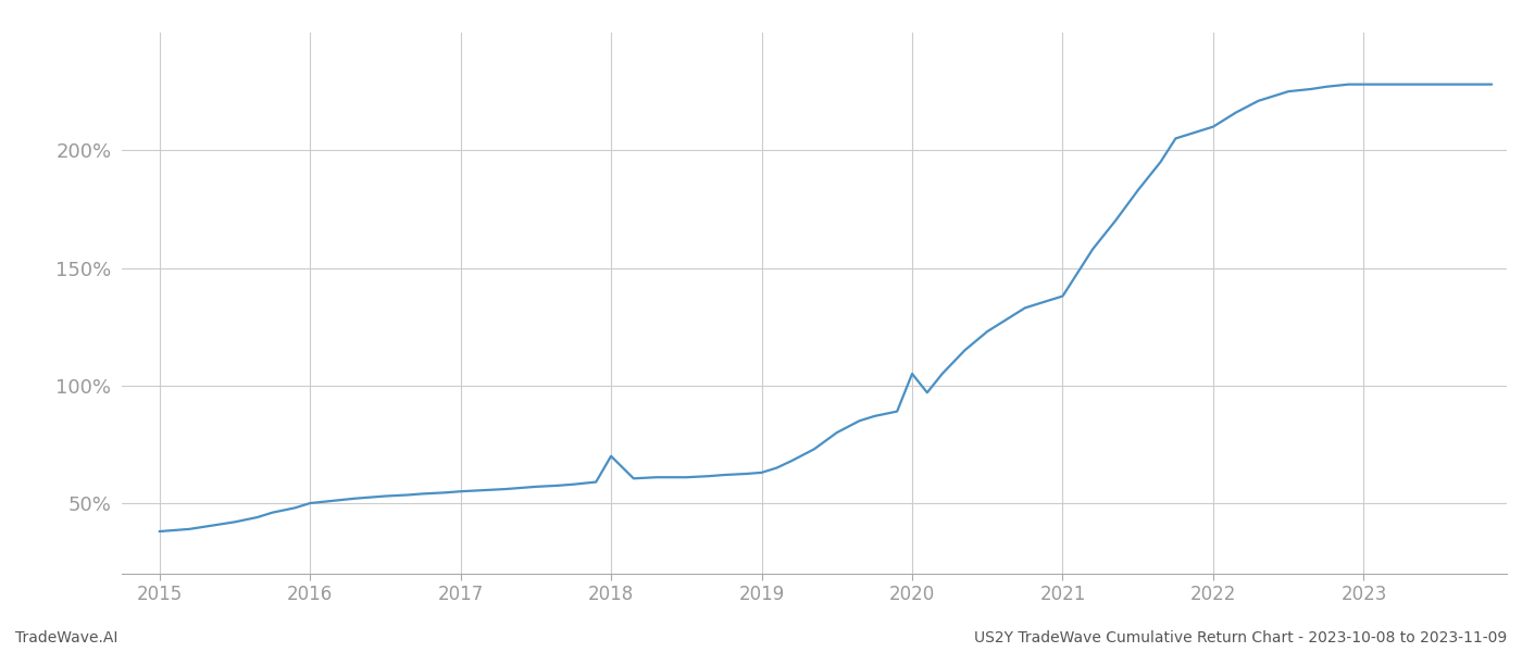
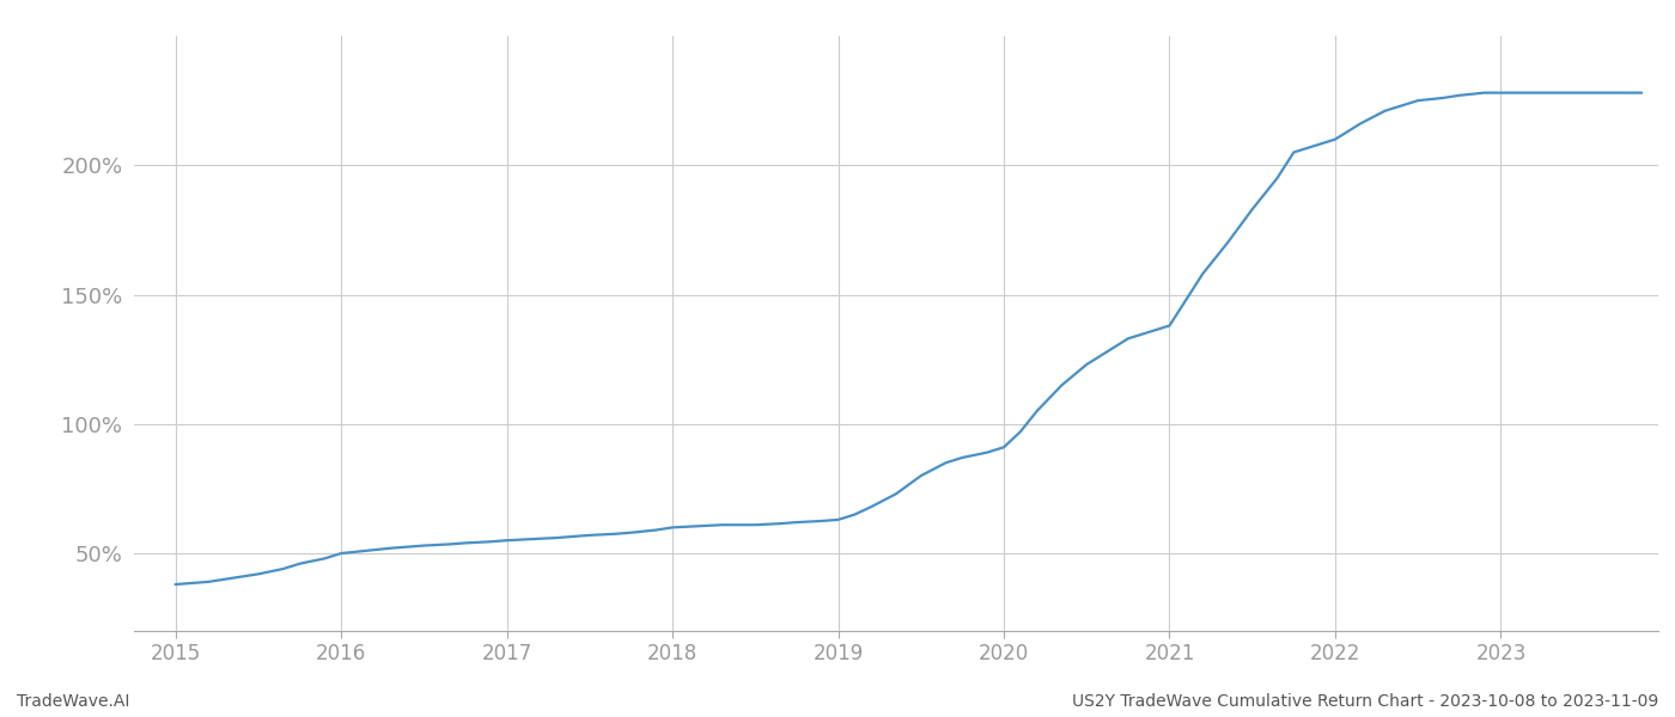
2018: 70.0% -> 60.0%
2020: 105.0% -> 91.0%
